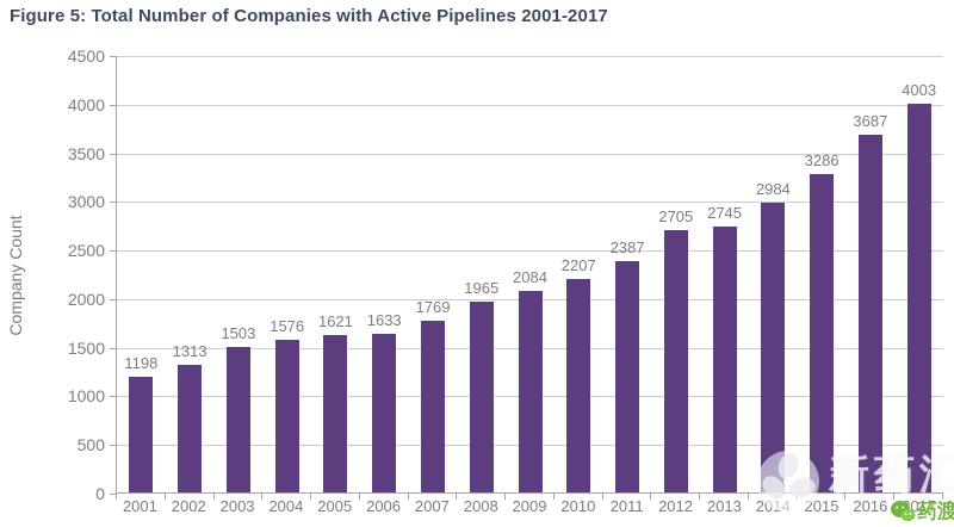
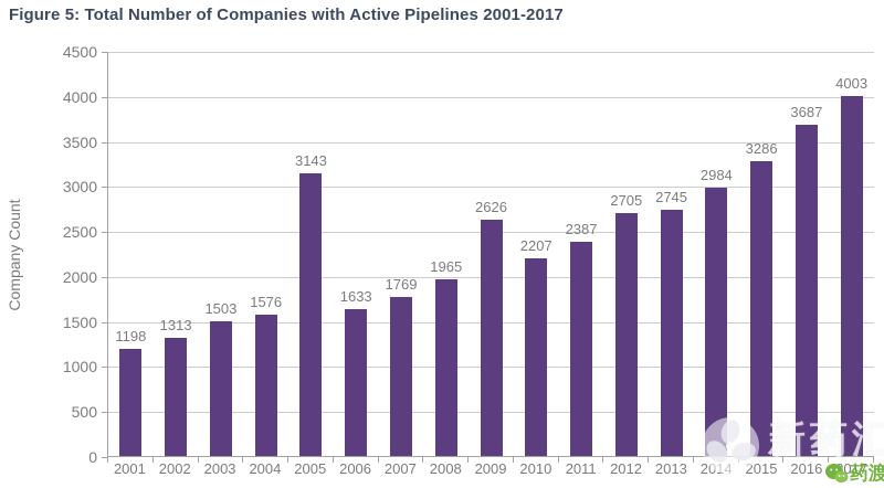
2005: 1621 -> 3143
2009: 2084 -> 2626
